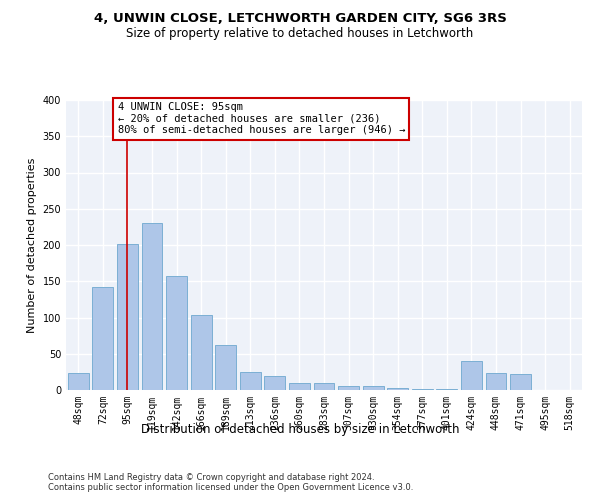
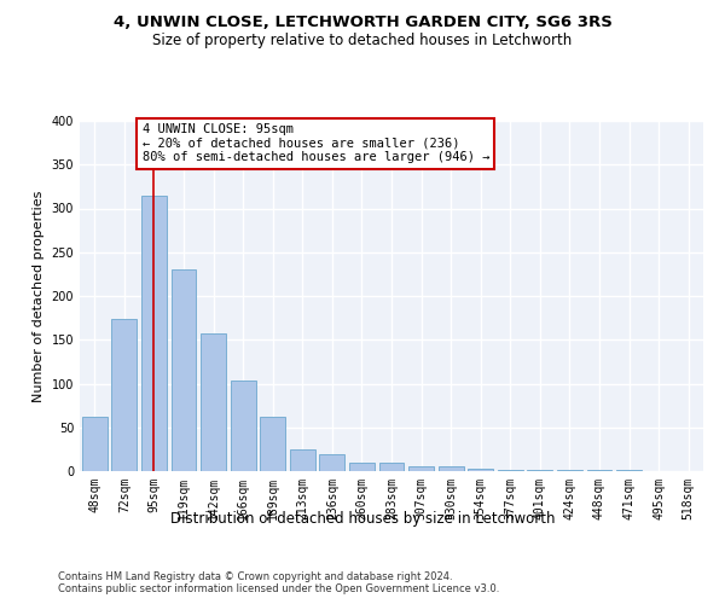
48sqm: 24 -> 62
72sqm: 142 -> 174
95sqm: 202 -> 315
424sqm: 40 -> 1
448sqm: 24 -> 1
471sqm: 22 -> 1
